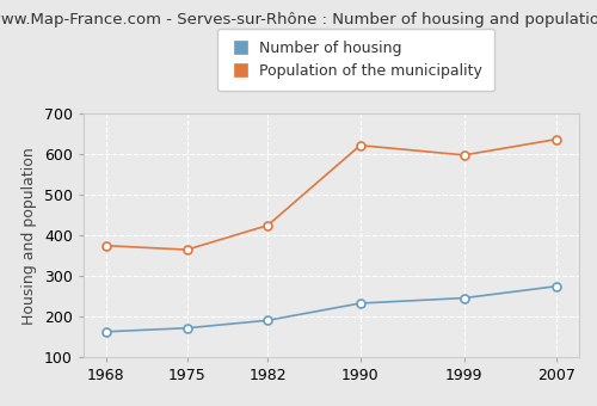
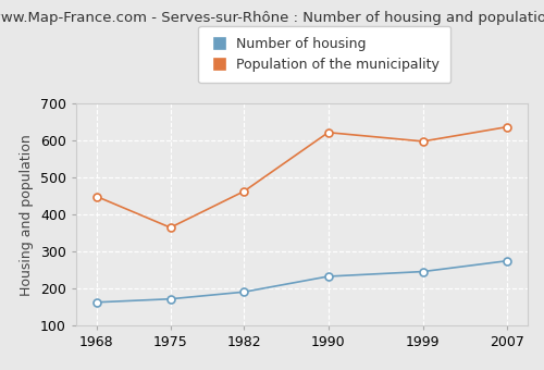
Population of the municipality/1968: 375 -> 449
Population of the municipality/1982: 425 -> 463
